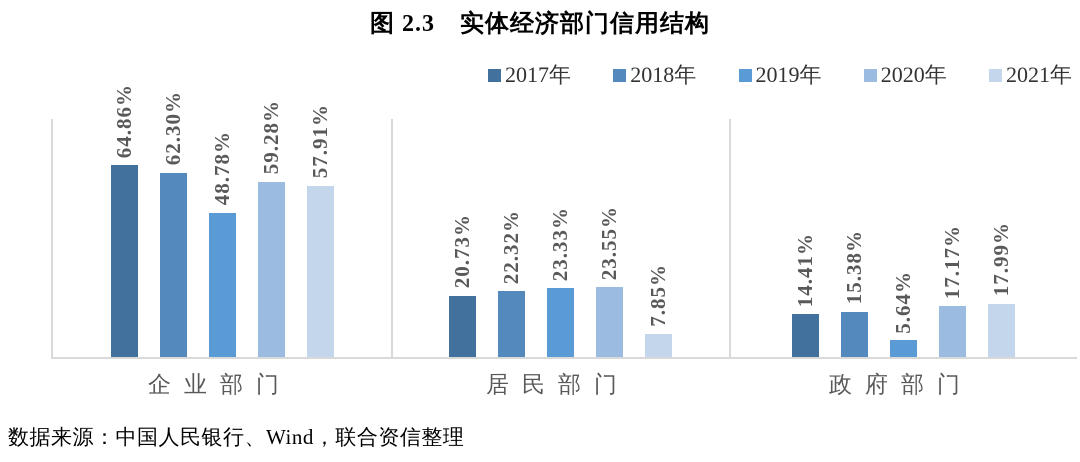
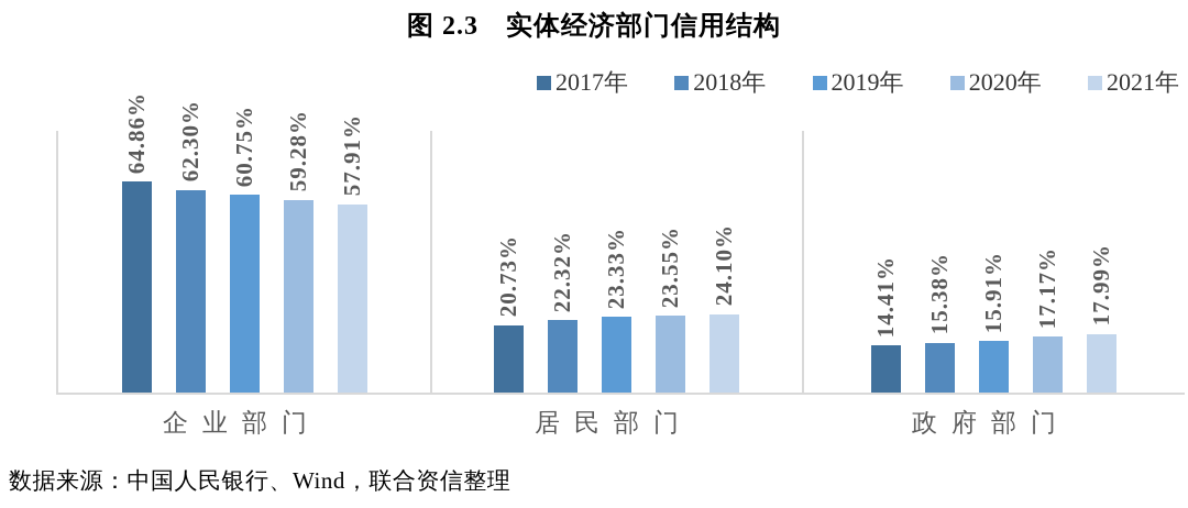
2019年/企业部门: 48.78% -> 60.75%
2021年/居民部门: 7.85% -> 24.10%
2019年/政府部门: 5.64% -> 15.91%
